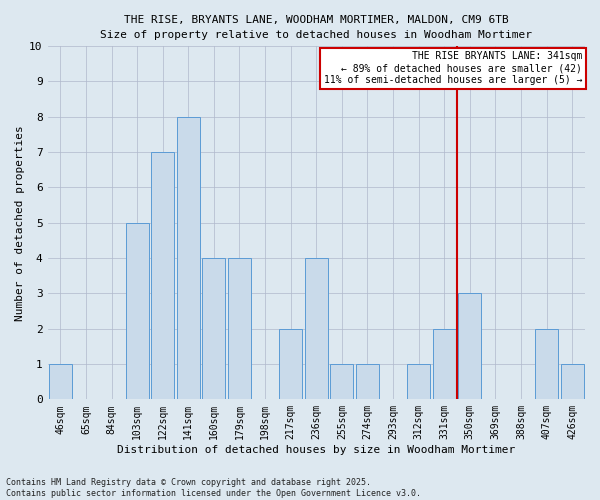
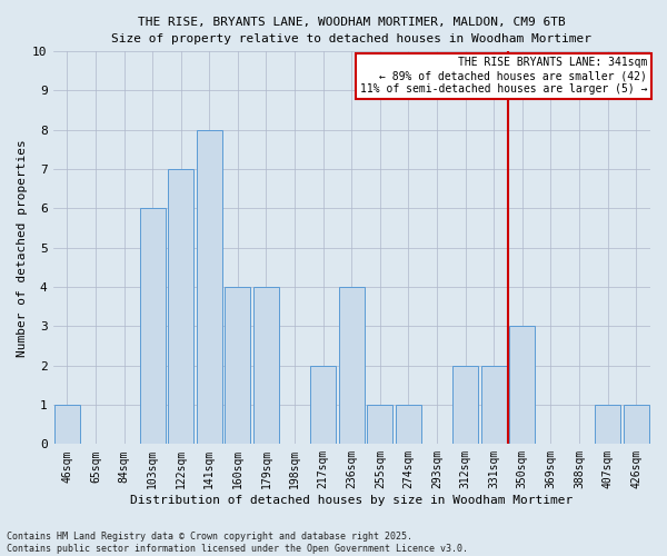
103sqm: 5 -> 6
312sqm: 1 -> 2
407sqm: 2 -> 1
